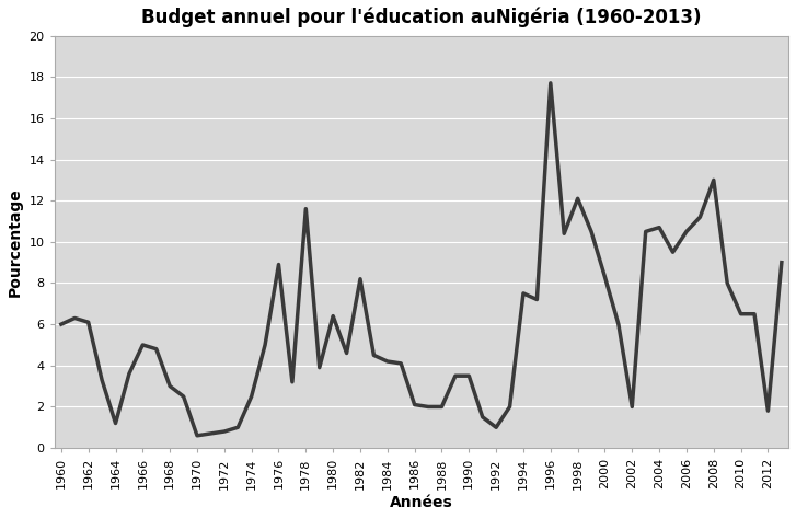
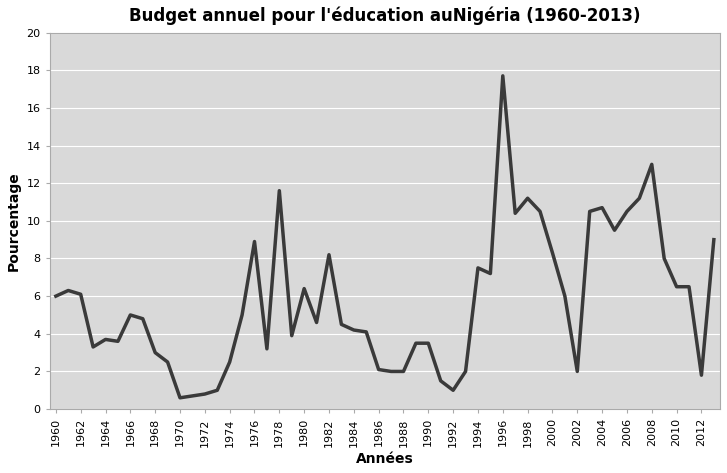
1964: 1.2 -> 3.7
1998: 12.1 -> 11.2
